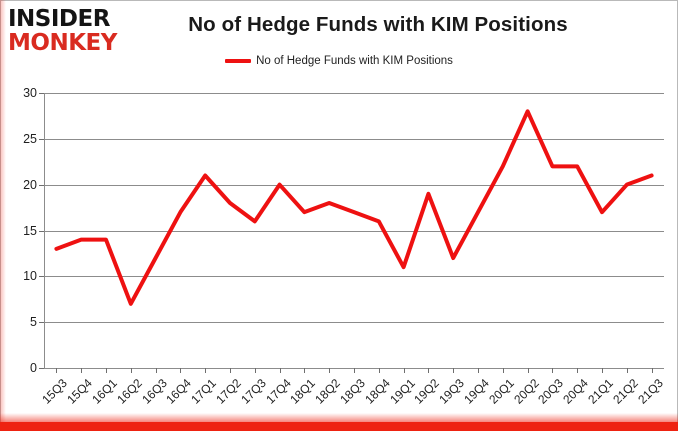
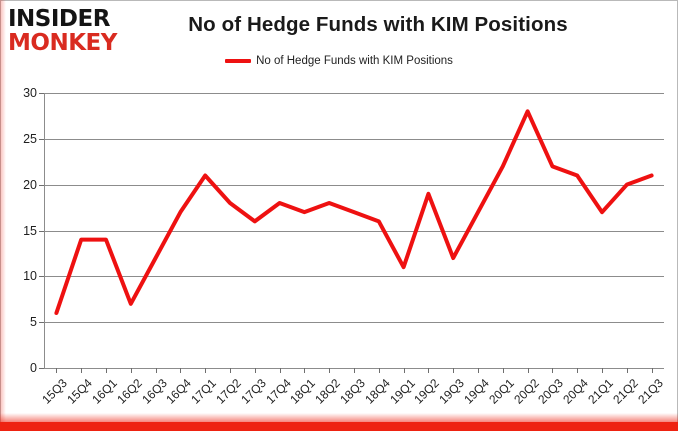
15Q3: 13 -> 6
17Q4: 20 -> 18
20Q4: 22 -> 21
